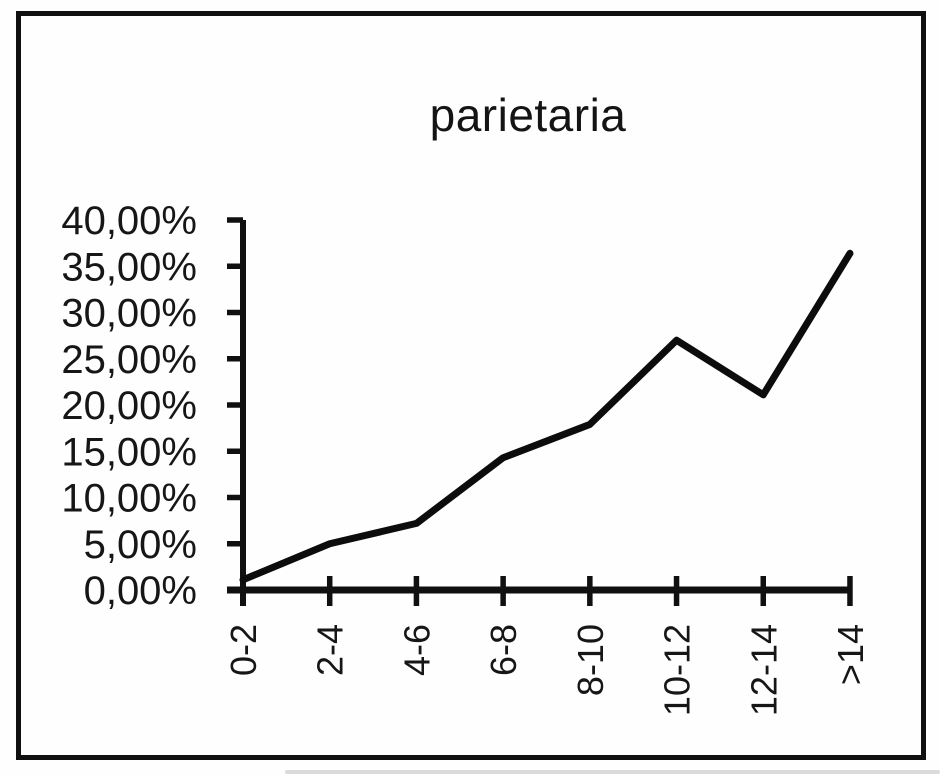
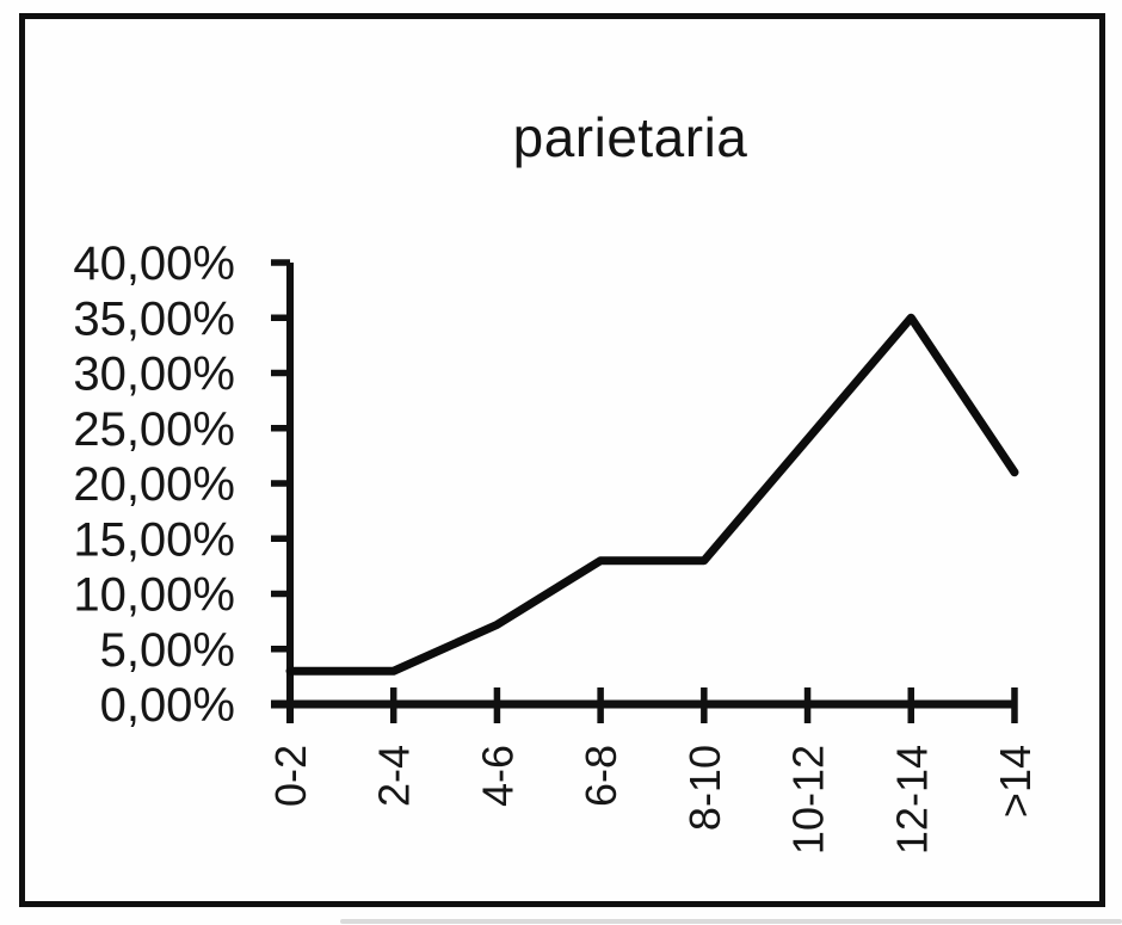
0-2: 1% -> 3%
2-4: 5% -> 3%
6-8: 14% -> 13%
8-10: 18% -> 13%
10-12: 27% -> 24%
12-14: 21% -> 35%
>14: 36% -> 21%
